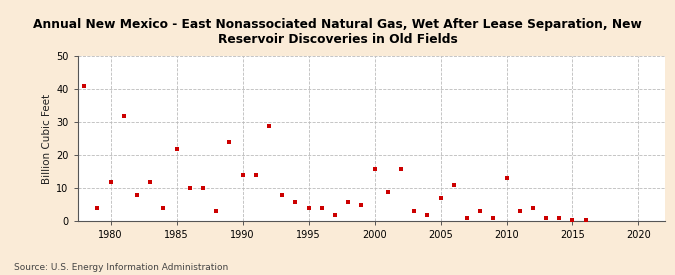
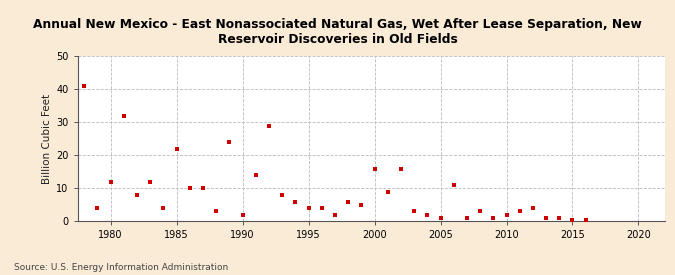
1990: 14.0 -> 2.0
2005: 7.0 -> 1.0
2010: 13.0 -> 2.0
